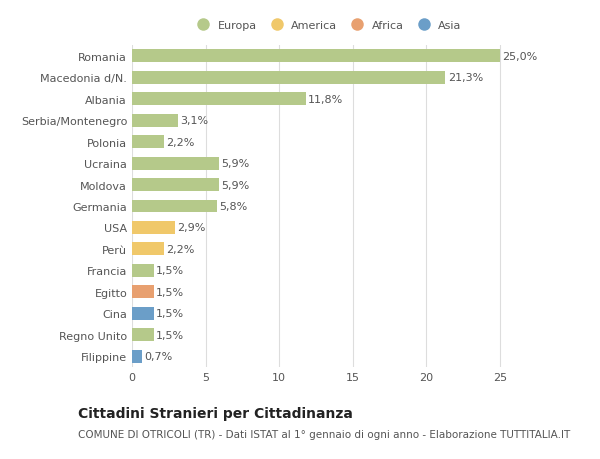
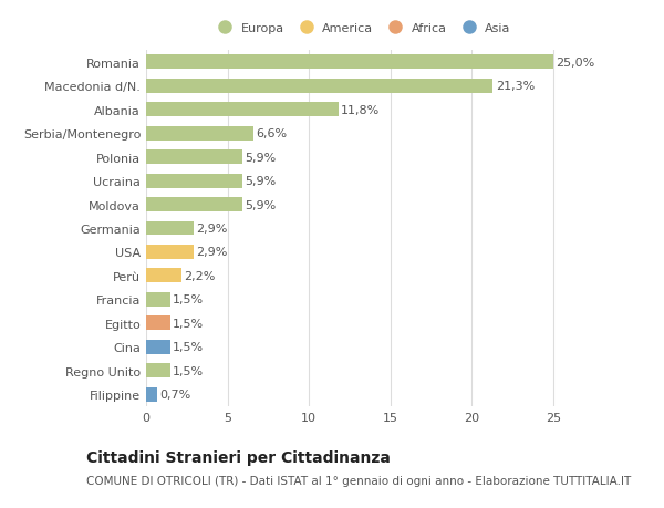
Serbia/Montenegro: 3,1% -> 6,6%
Polonia: 2,2% -> 5,9%
Germania: 5,8% -> 2,9%
